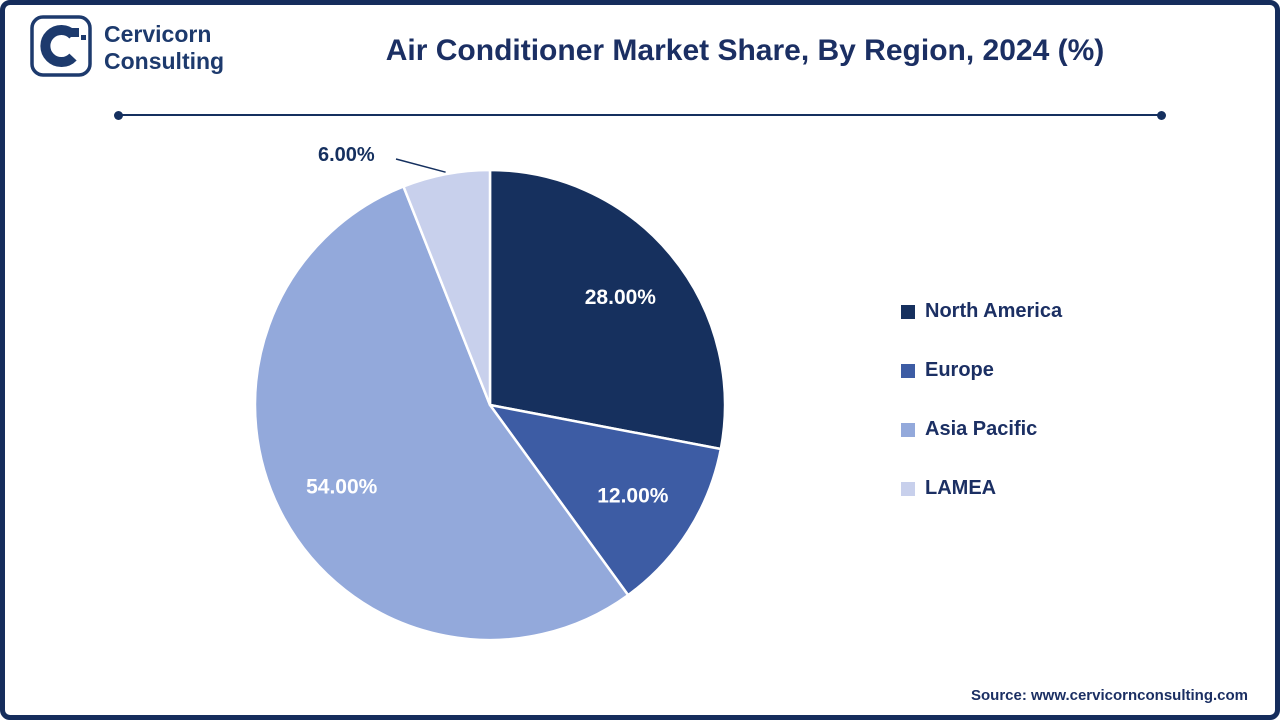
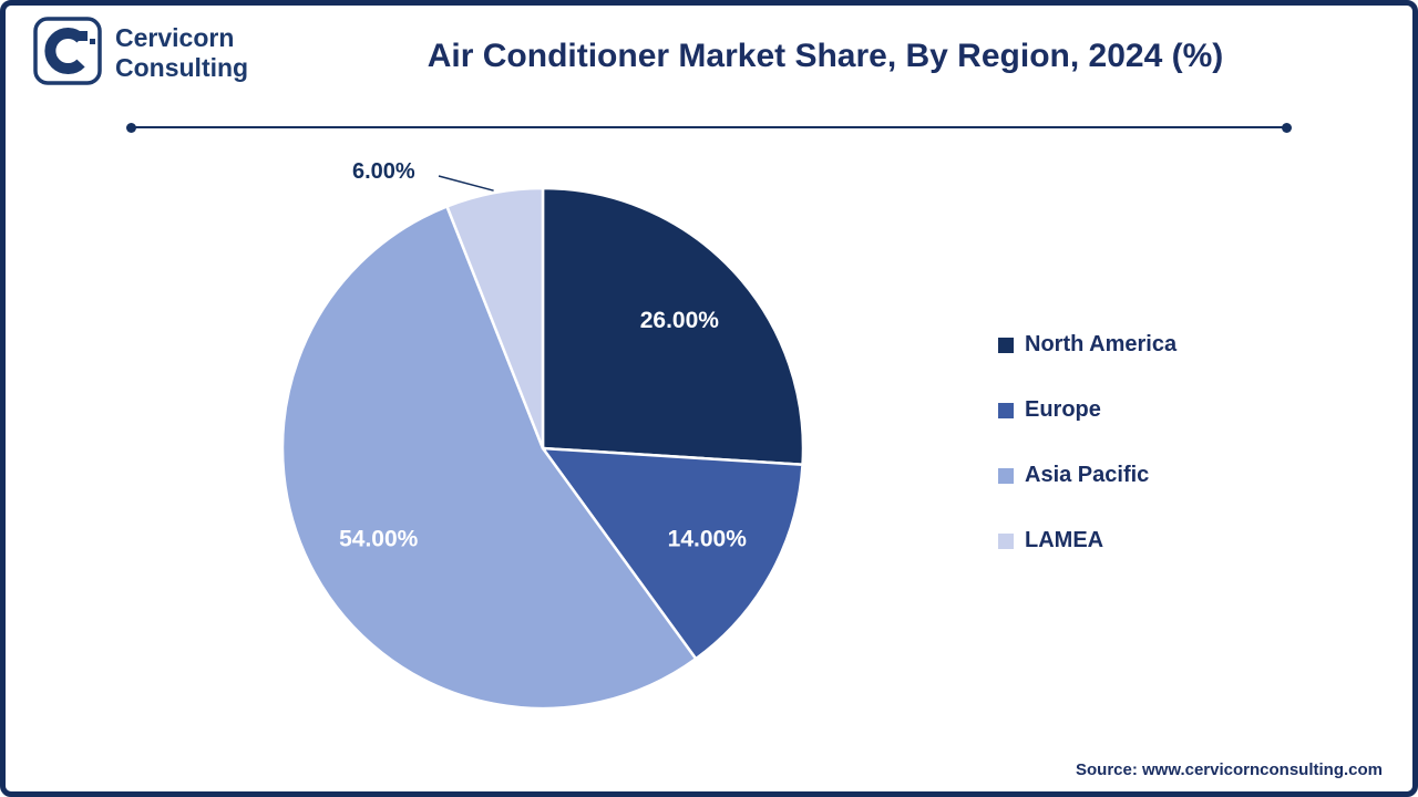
North America: 28.00% -> 26.00%
Europe: 12.00% -> 14.00%
